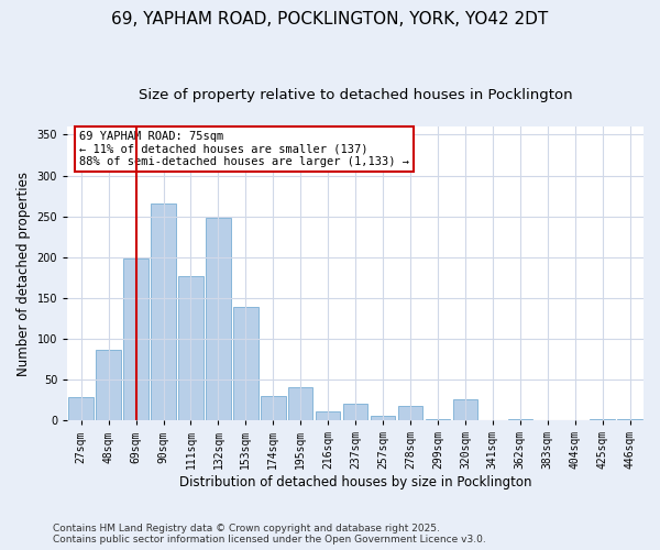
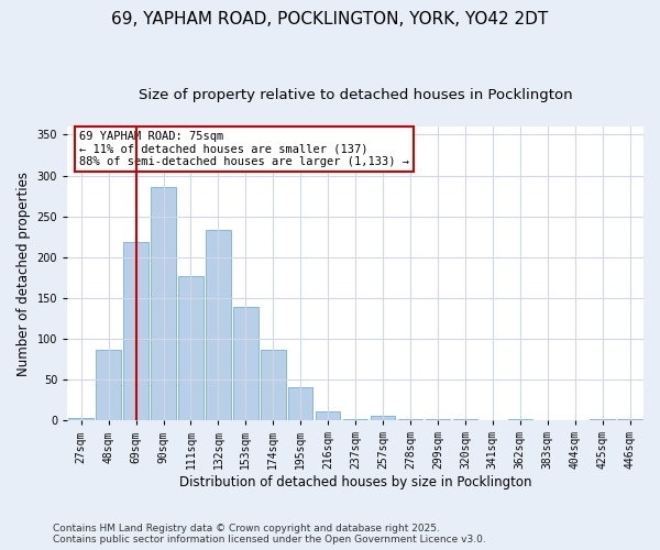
27sqm: 28 -> 3
69sqm: 198 -> 219
90sqm: 266 -> 286
132sqm: 248 -> 234
174sqm: 30 -> 86
237sqm: 20 -> 2
278sqm: 18 -> 1
320sqm: 26 -> 1
